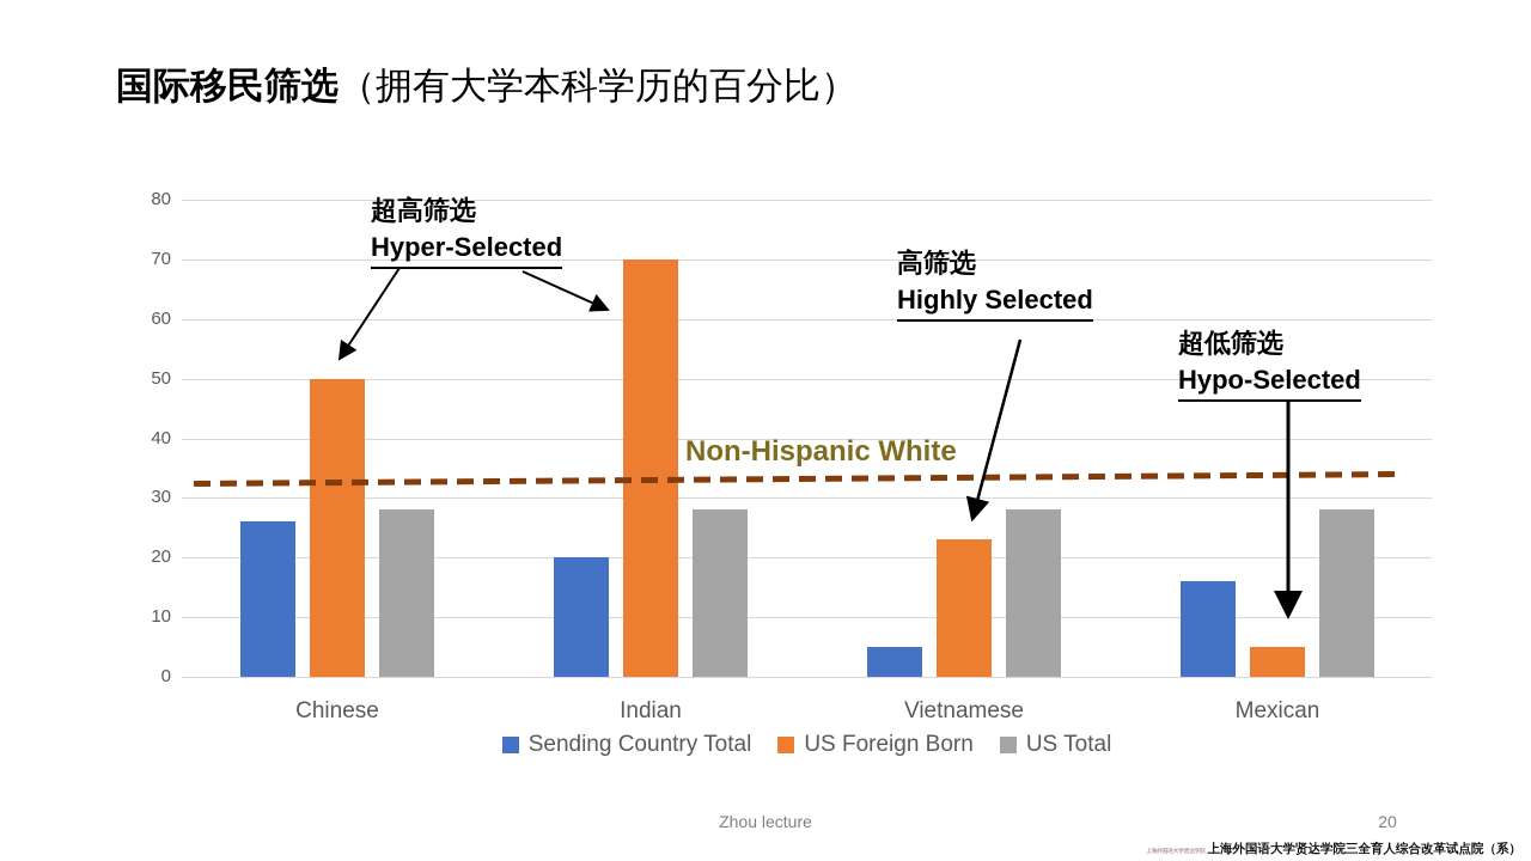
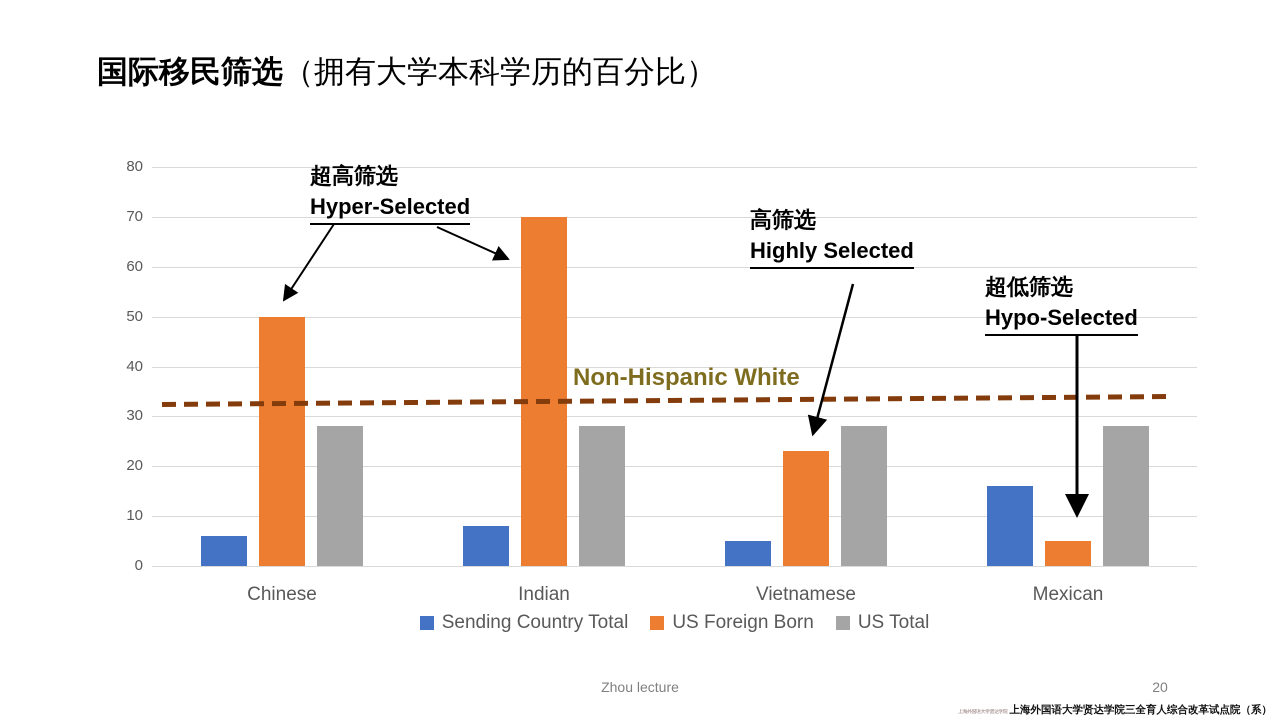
Sending Country Total/Chinese: 26 -> 6
Sending Country Total/Indian: 20 -> 8
